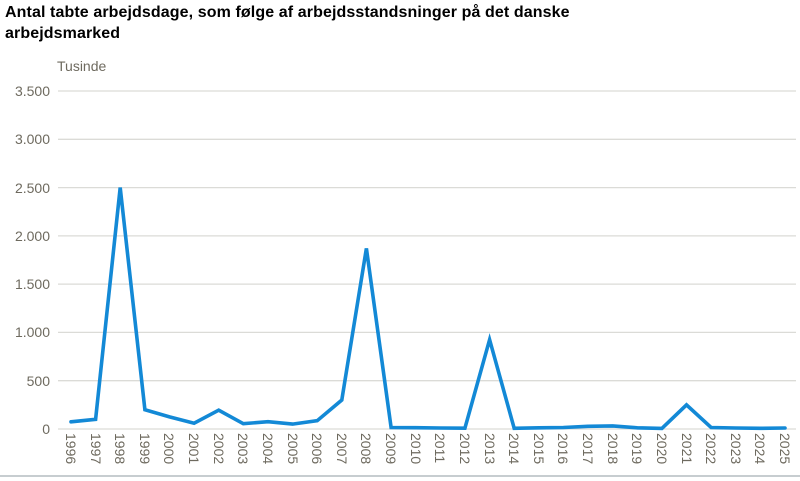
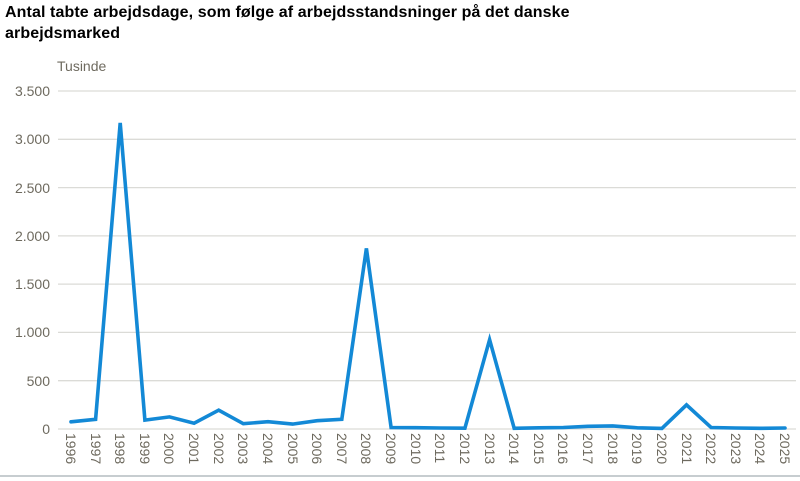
1998: 2500 -> 3200
1999: 200 -> 100
2007: 300 -> 100
